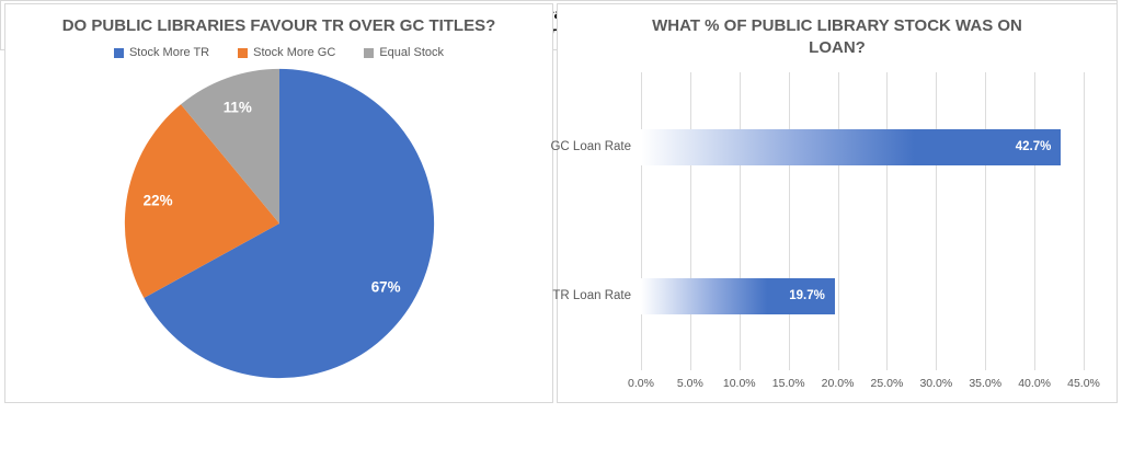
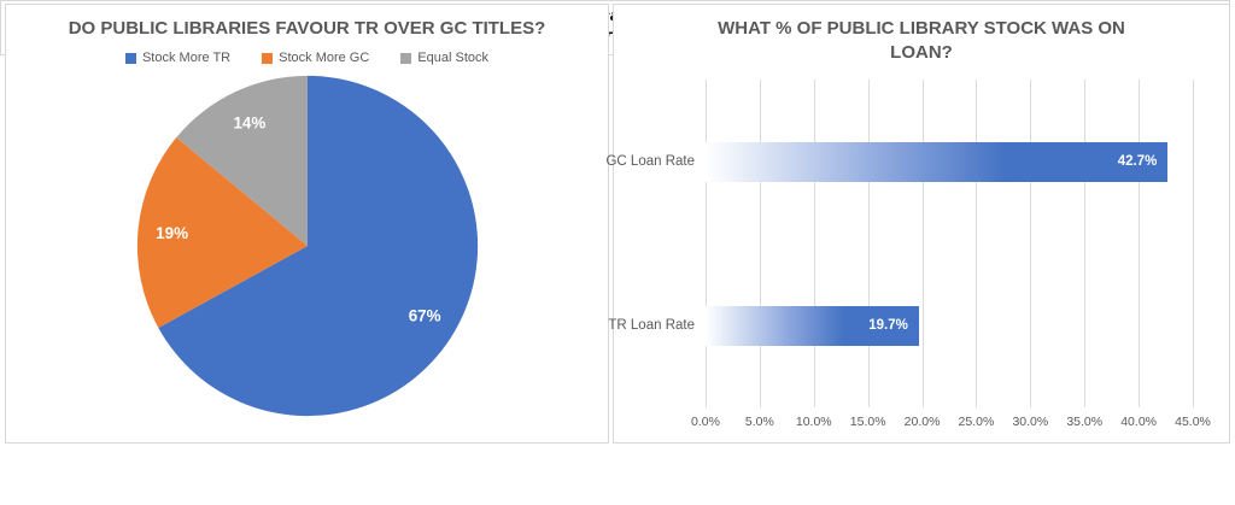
DO PUBLIC LIBRARIES FAVOUR TR OVER GC TITLES?/Stock More GC: 22% -> 19%
DO PUBLIC LIBRARIES FAVOUR TR OVER GC TITLES?/Equal Stock: 11% -> 14%
